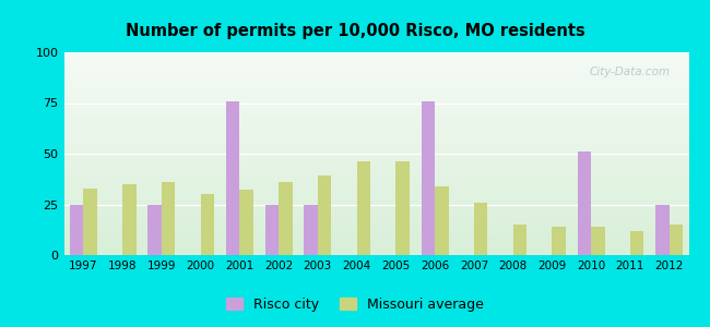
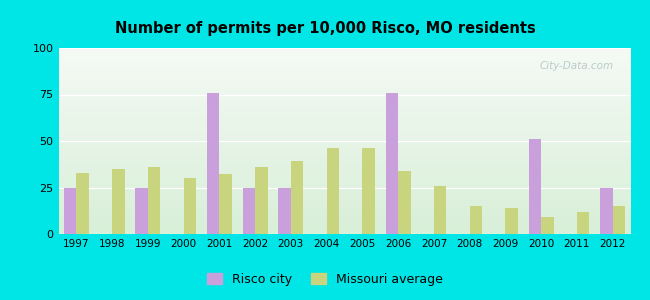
Missouri average/2010: 14 -> 9
